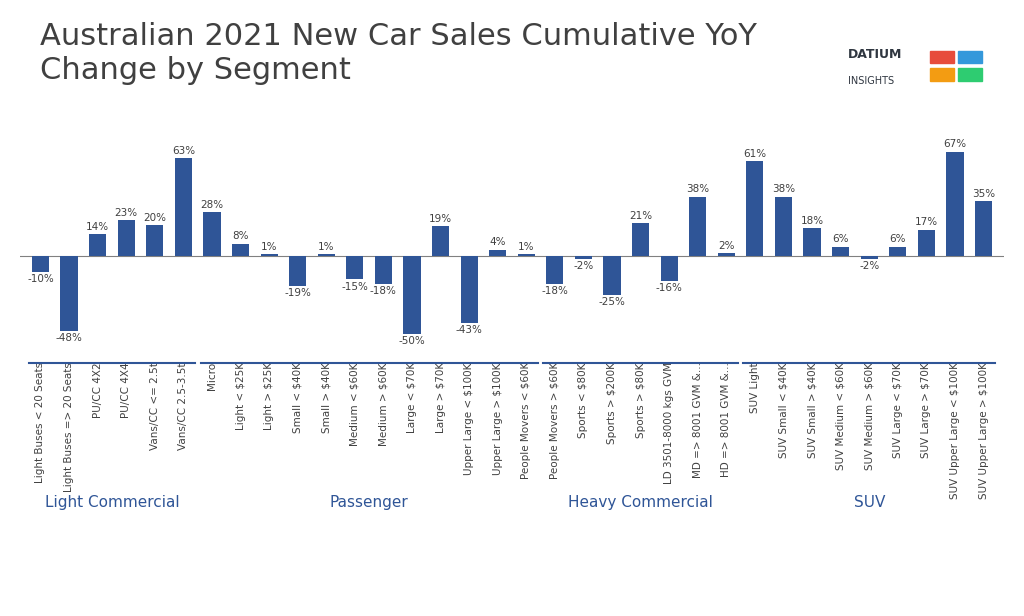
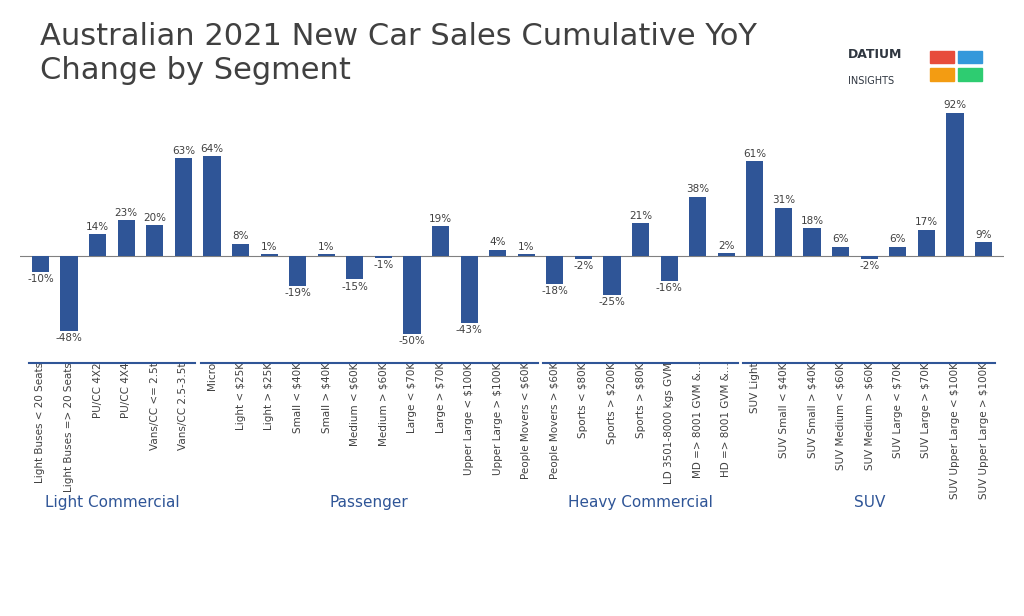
Micro: 28% -> 64%
Medium > $60K: -18% -> -1%
SUV Small < $40K: 38% -> 31%
SUV Upper Large < $100K: 67% -> 92%
SUV Upper Large > $100K: 35% -> 9%
